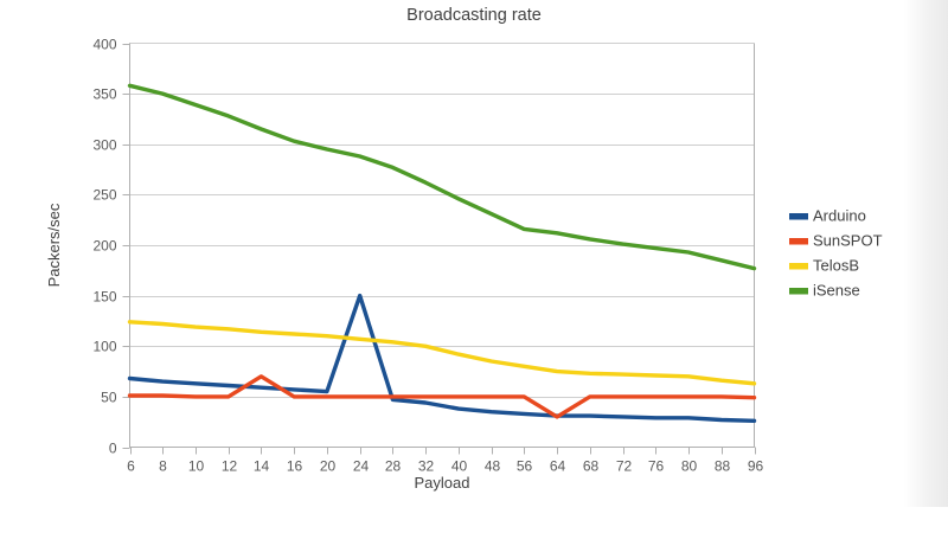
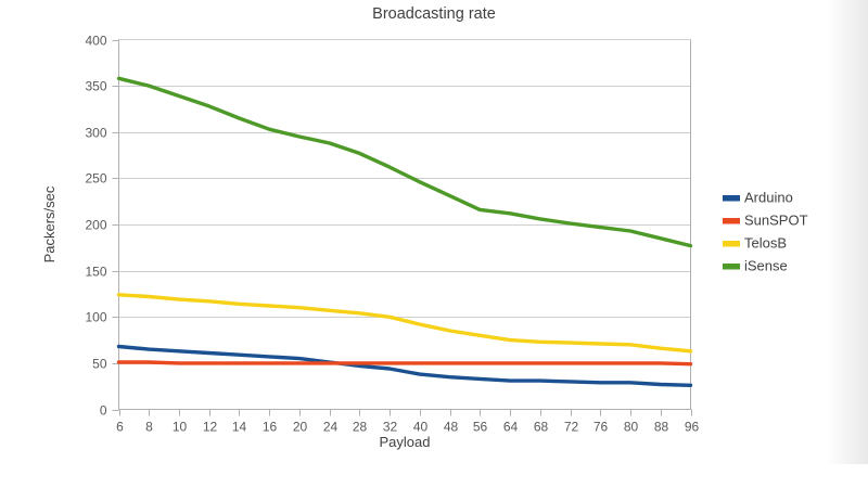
SunSPOT/14: 70 -> 50
Arduino/24: 150 -> 50
SunSPOT/64: 30 -> 50
